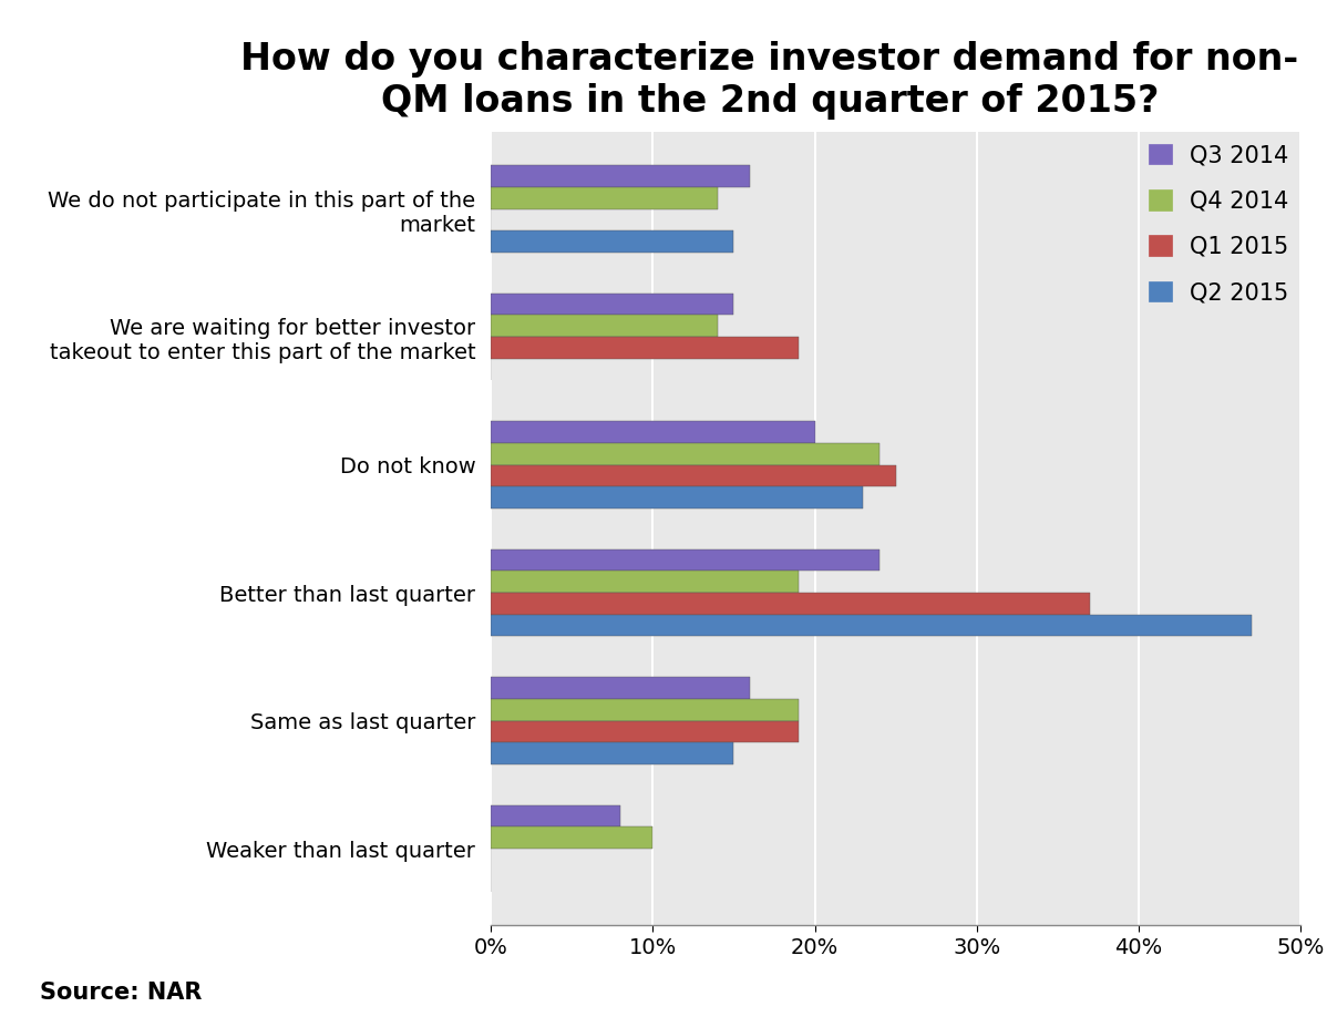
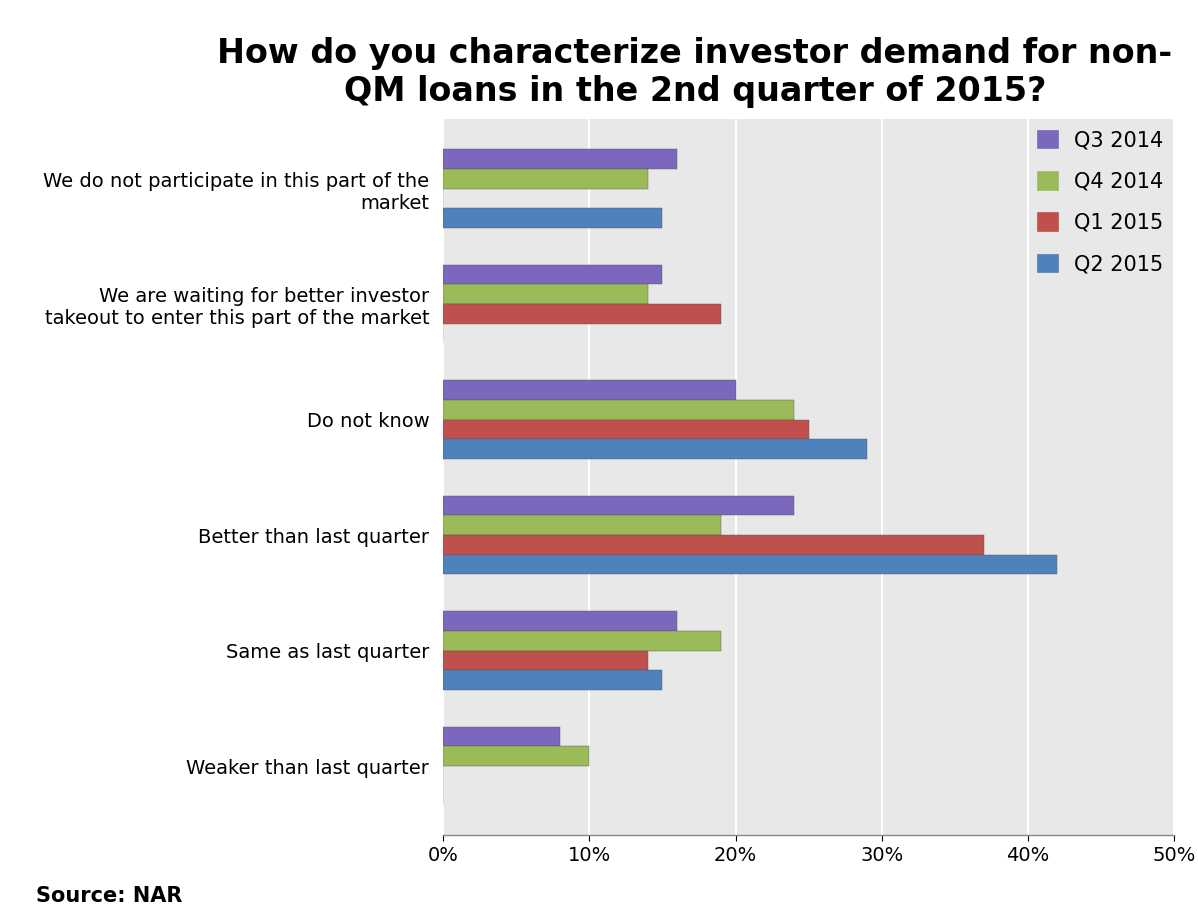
Q2 2015/Do not know: 23% -> 29%
Q2 2015/Better than last quarter: 47% -> 42%
Q1 2015/Same as last quarter: 19% -> 14%
